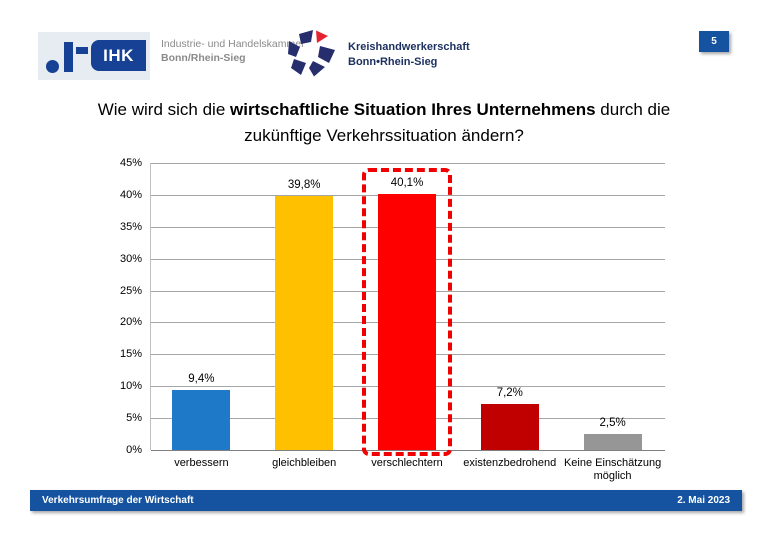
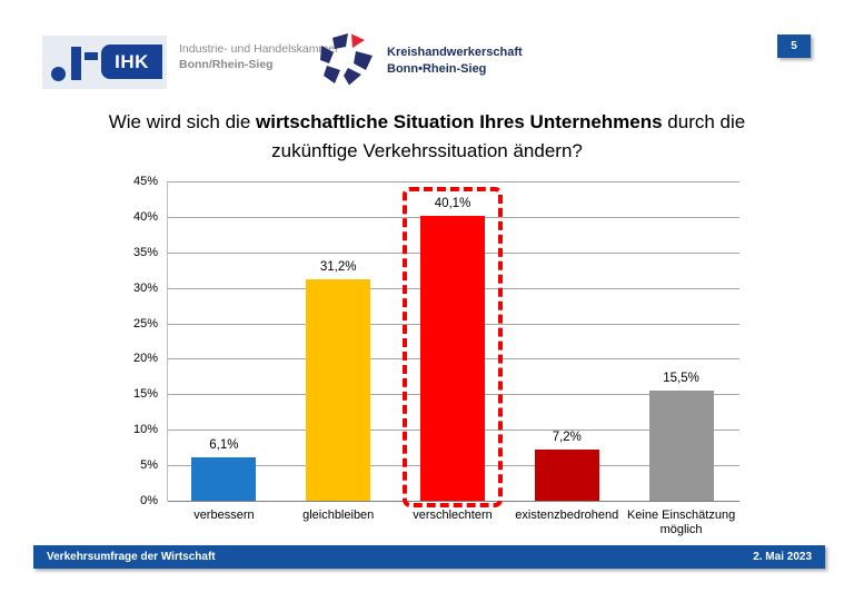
verbessern: 9,4% -> 6,1%
gleichbleiben: 39,8% -> 31,2%
Keine Einschätzung möglich: 2,5% -> 15,5%
